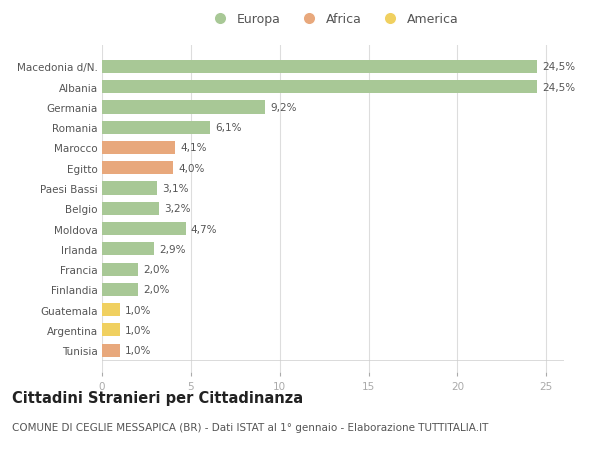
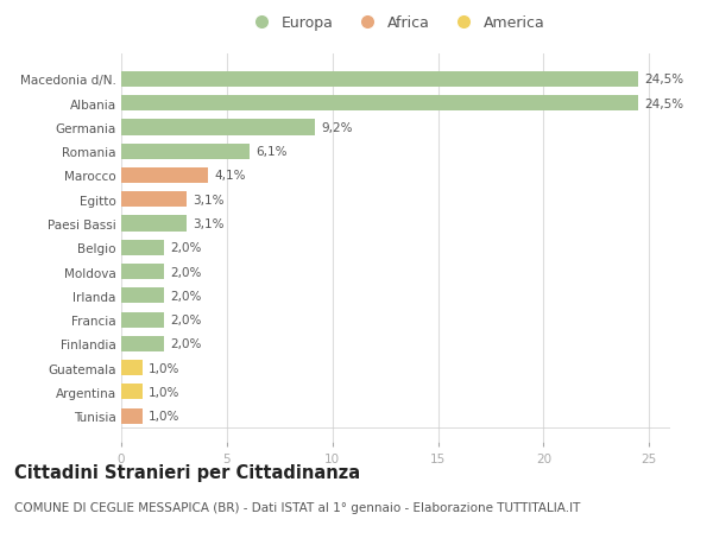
Egitto: 4,0% -> 3,1%
Belgio: 3,2% -> 2,0%
Moldova: 4,7% -> 2,0%
Irlanda: 2,9% -> 2,0%
